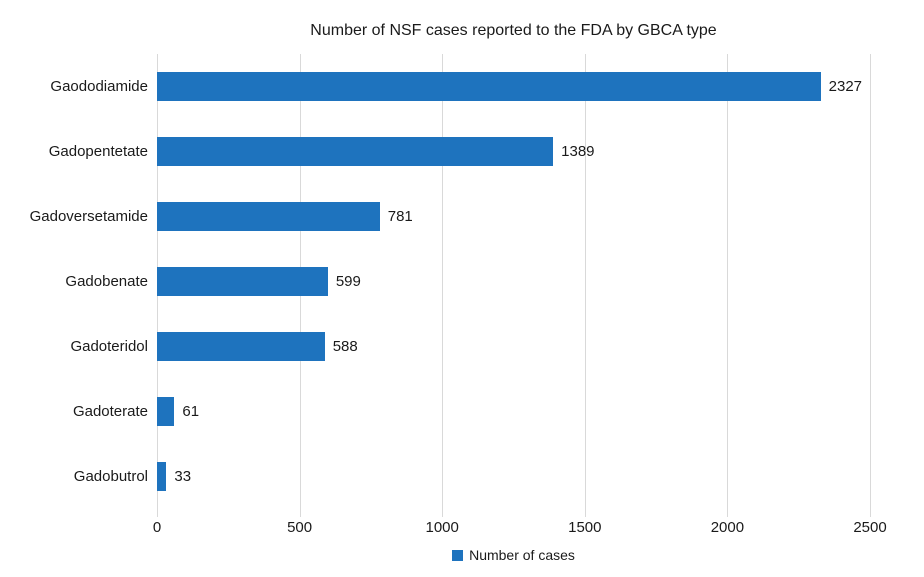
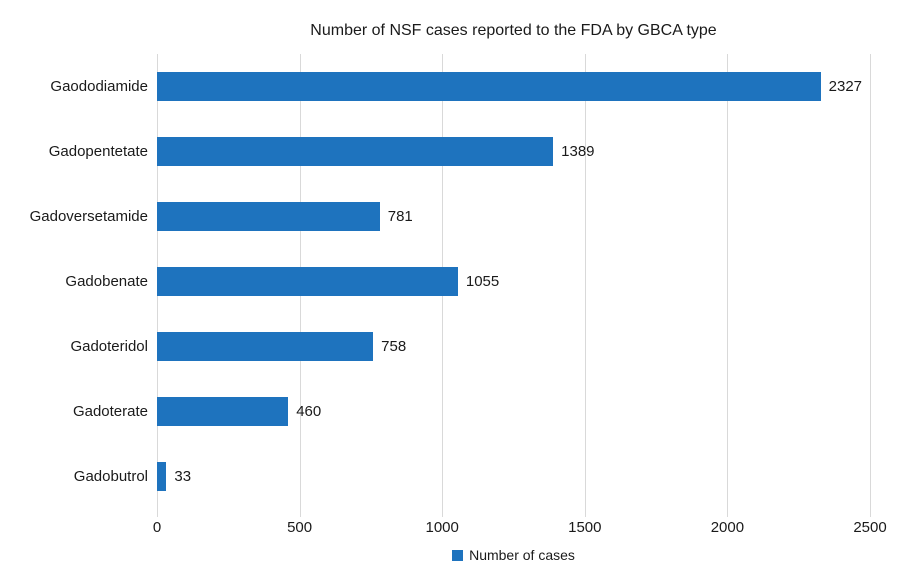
Gadobenate: 599 -> 1055
Gadoteridol: 588 -> 758
Gadoterate: 61 -> 460
